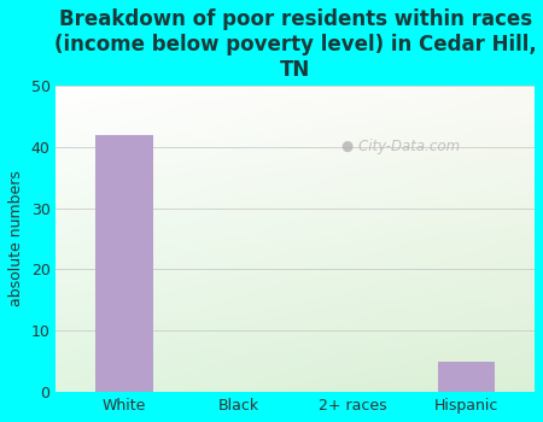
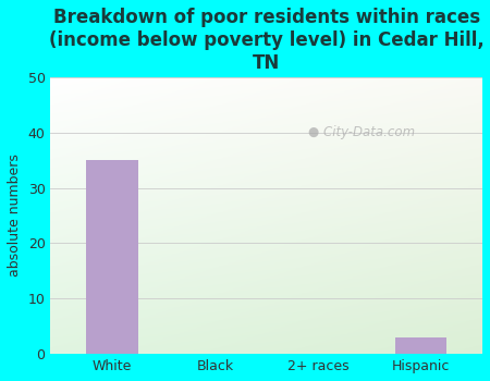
White: 42 -> 35
Hispanic: 5 -> 3
